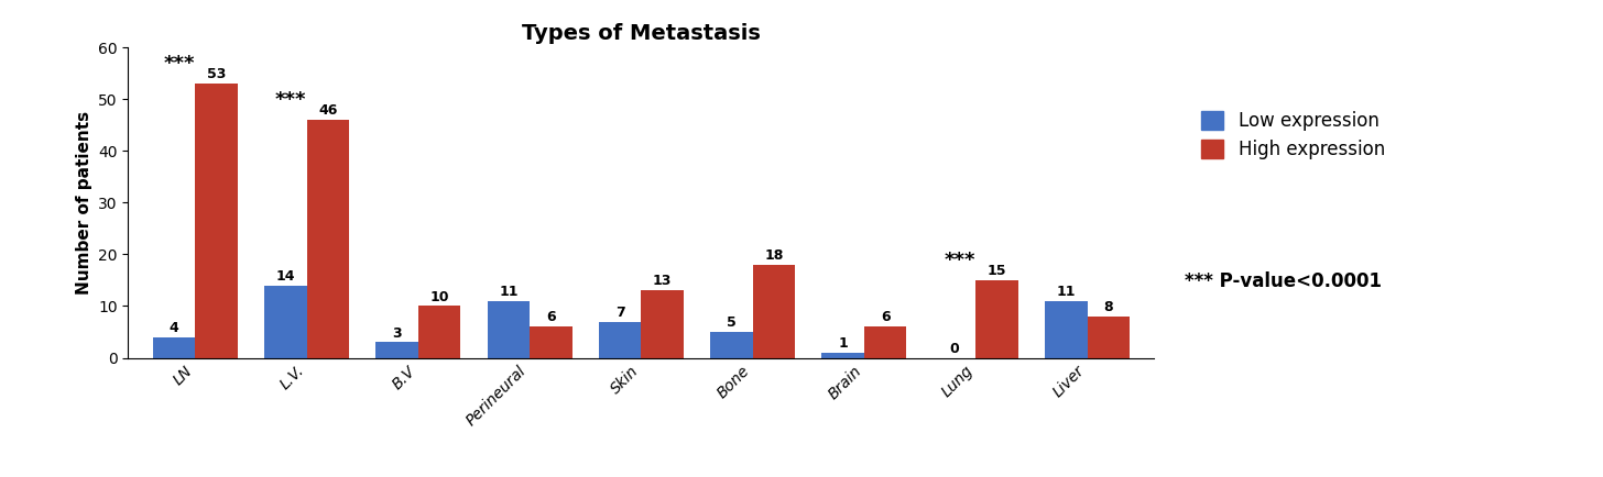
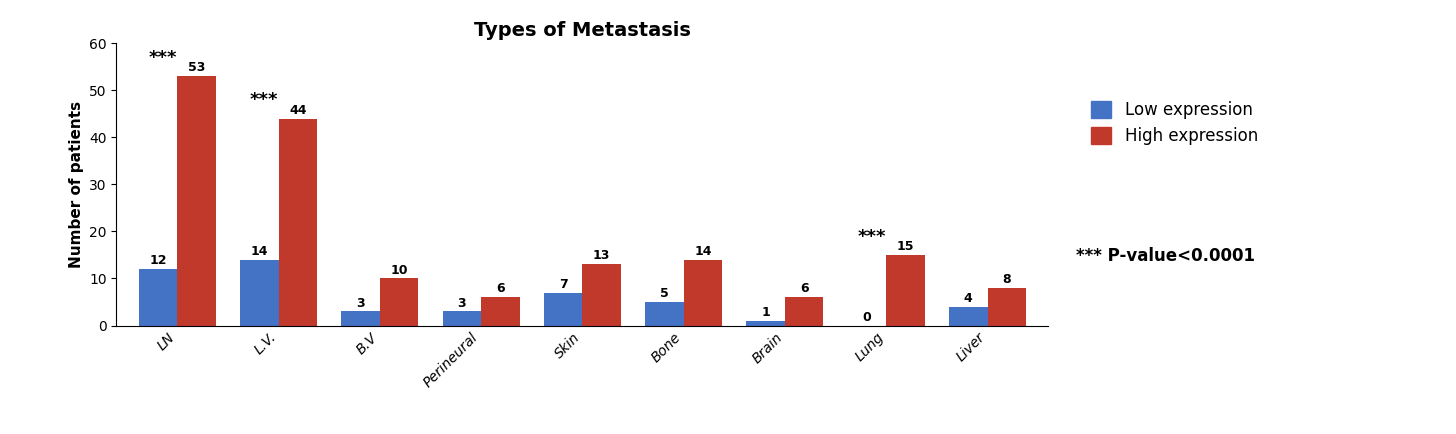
Low expression/LN: 4 -> 12
High expression/L.V.: 46 -> 44
Low expression/Perineural: 11 -> 3
High expression/Bone: 18 -> 14
Low expression/Liver: 11 -> 4
